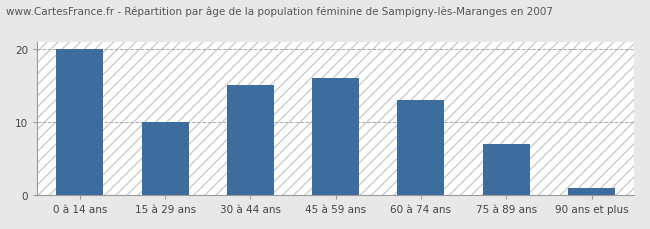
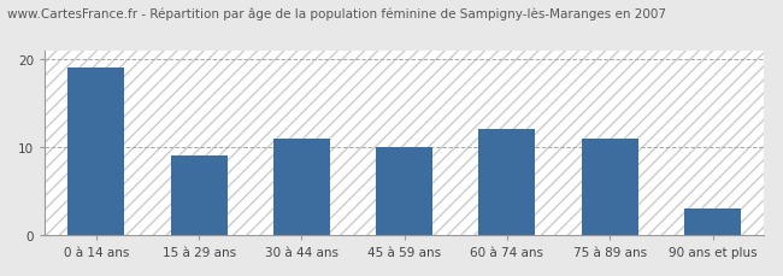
0 à 14 ans: 20 -> 19
15 à 29 ans: 10 -> 9
30 à 44 ans: 15 -> 11
45 à 59 ans: 16 -> 10
60 à 74 ans: 13 -> 12
75 à 89 ans: 7 -> 11
90 ans et plus: 1 -> 3
